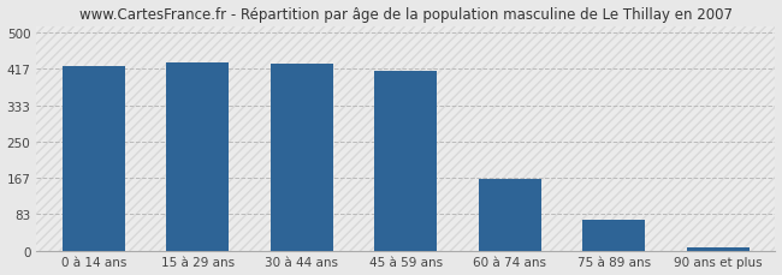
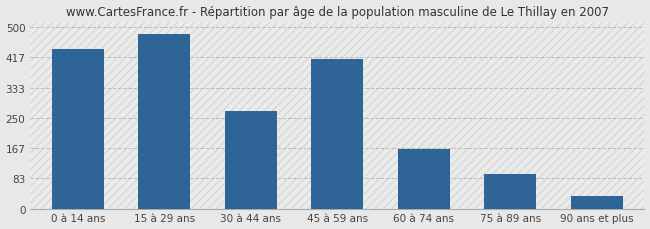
0 à 14 ans: 422 -> 440
15 à 29 ans: 430 -> 480
30 à 44 ans: 428 -> 270
75 à 89 ans: 70 -> 95
90 ans et plus: 8 -> 35
